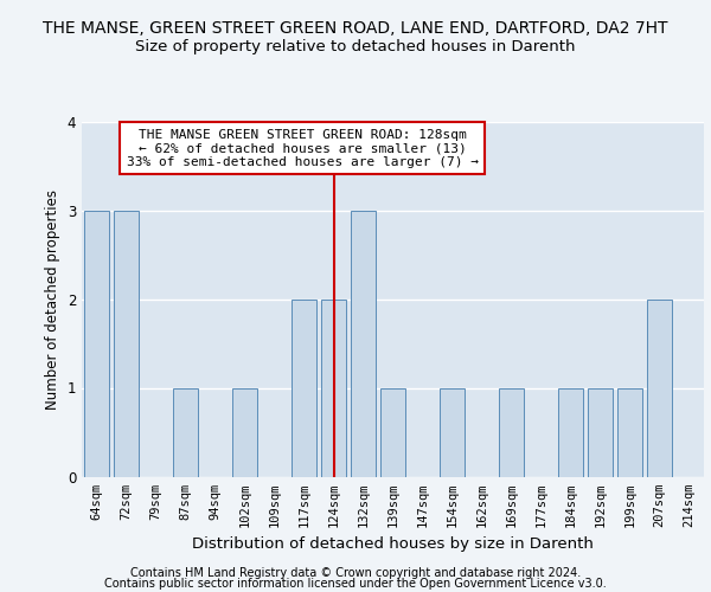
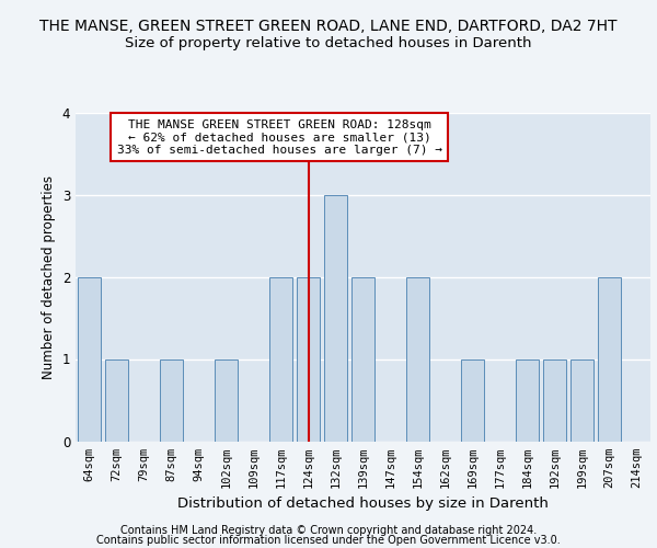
64sqm: 3 -> 2
72sqm: 3 -> 1
139sqm: 1 -> 2
154sqm: 1 -> 2
